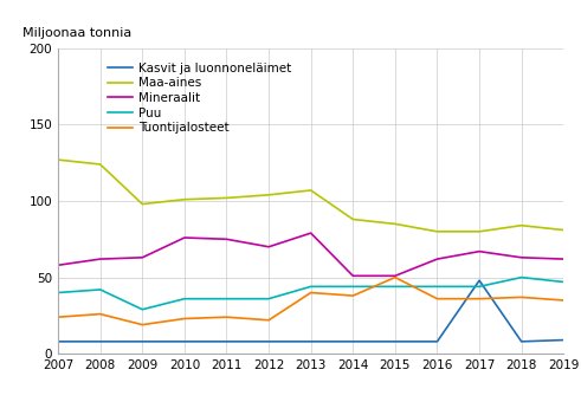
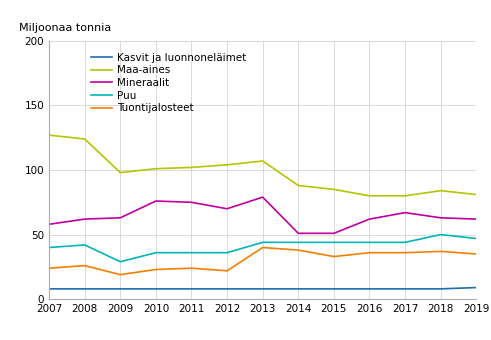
Tuontijalosteet/2015: 50 -> 33
Kasvit ja luonnoneläimet/2017: 48 -> 8
